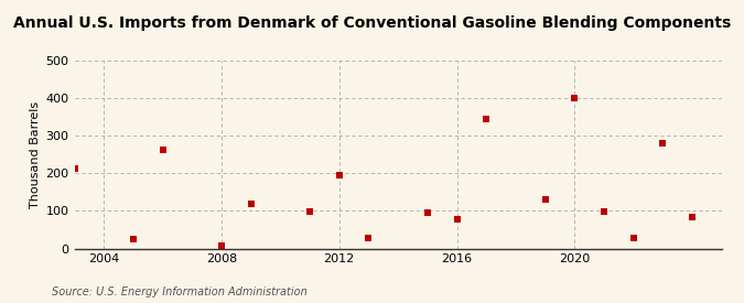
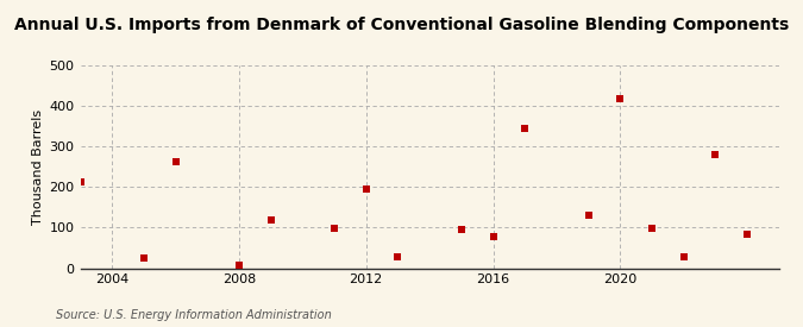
2020: 400 -> 418
